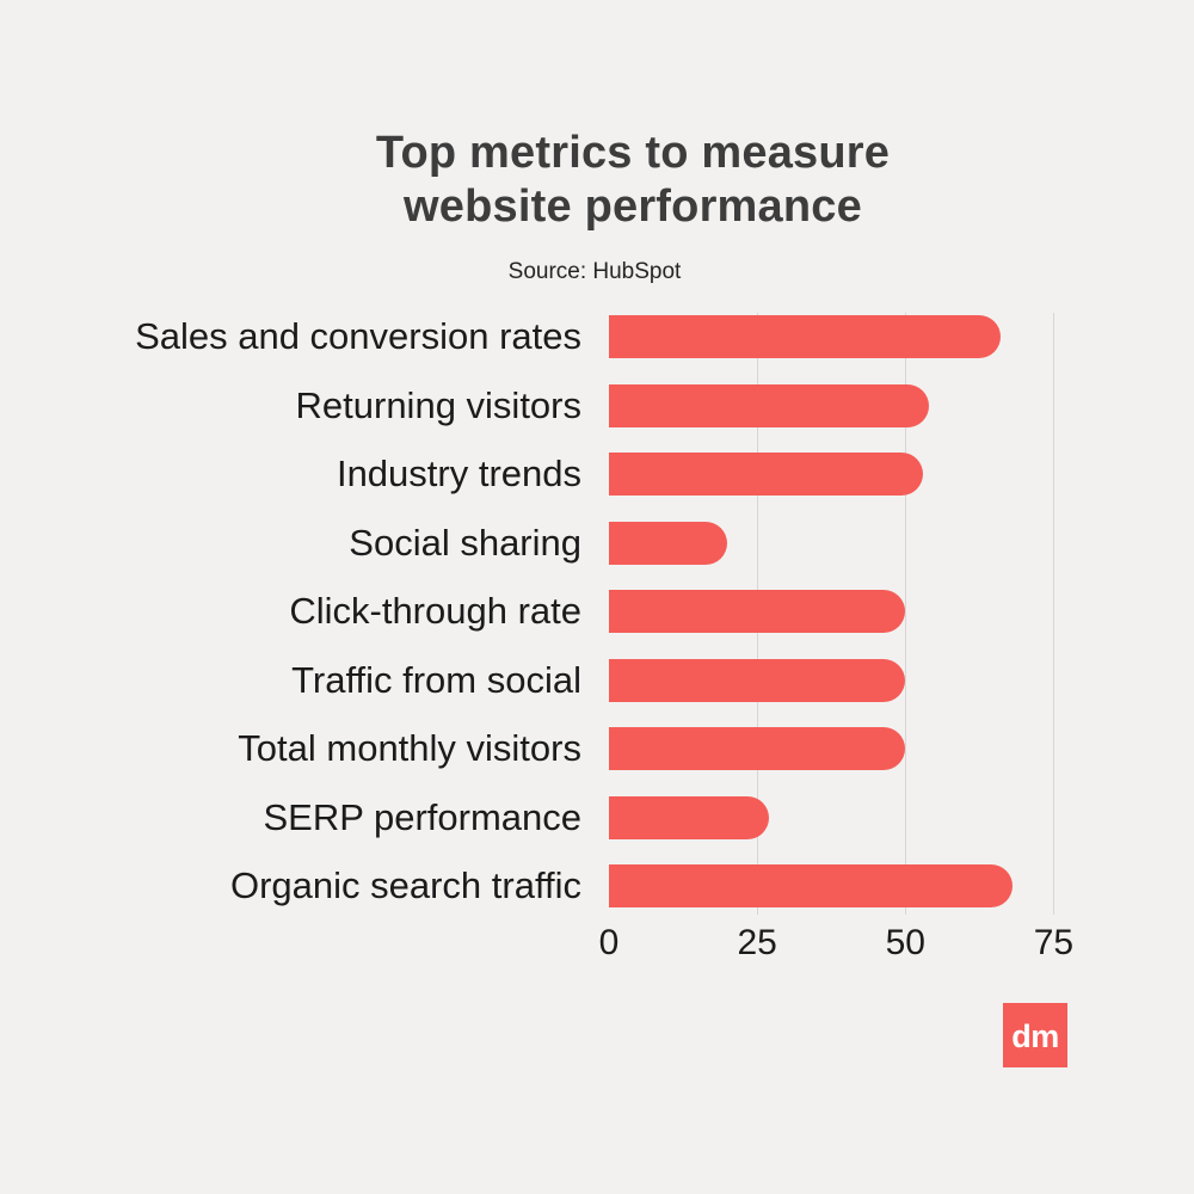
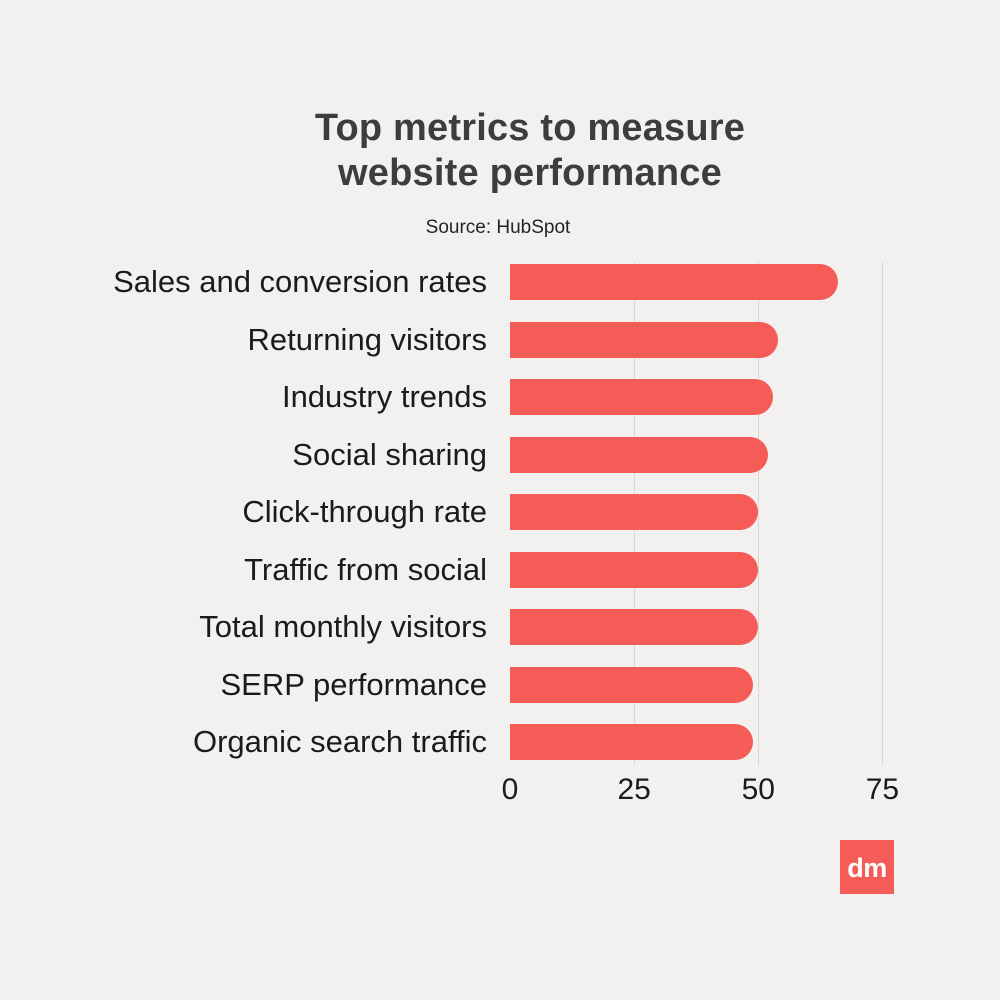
Social sharing: 20 -> 52
SERP performance: 27 -> 49
Organic search traffic: 68 -> 49
